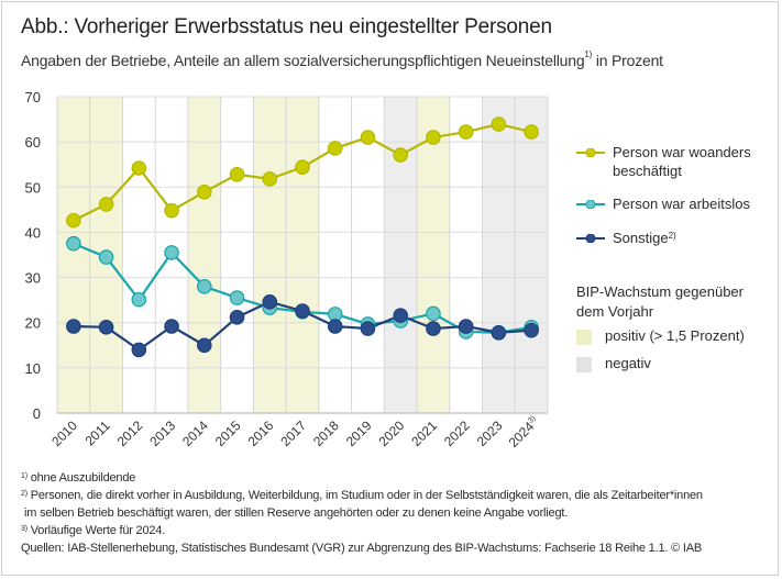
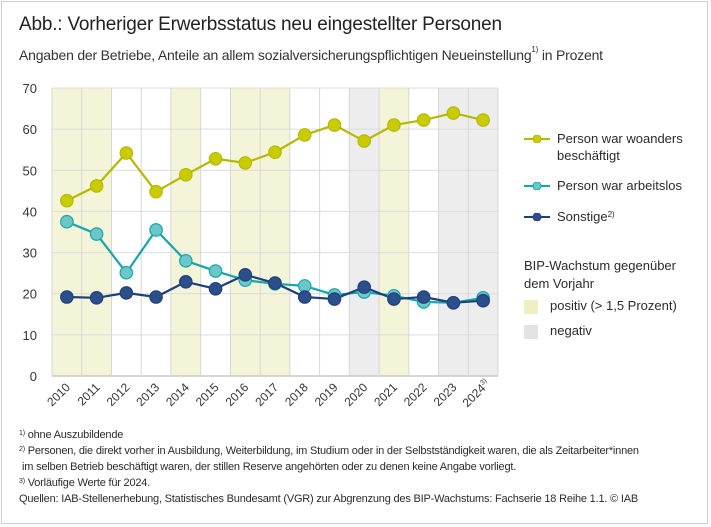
Sonstige/2012: 14 -> 20
Sonstige/2014: 15 -> 23
Person war arbeitslos/2021: 22 -> 20
